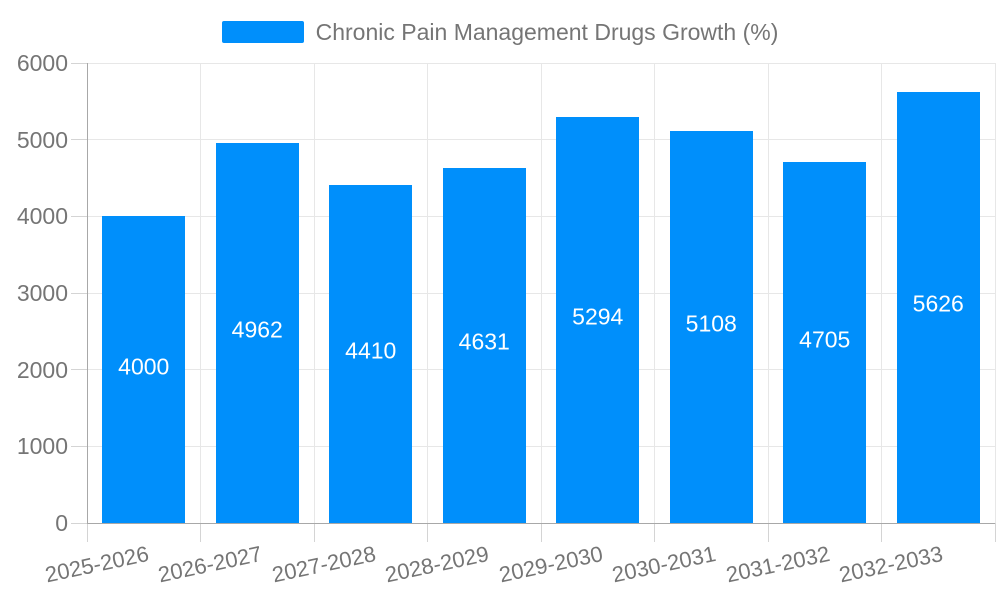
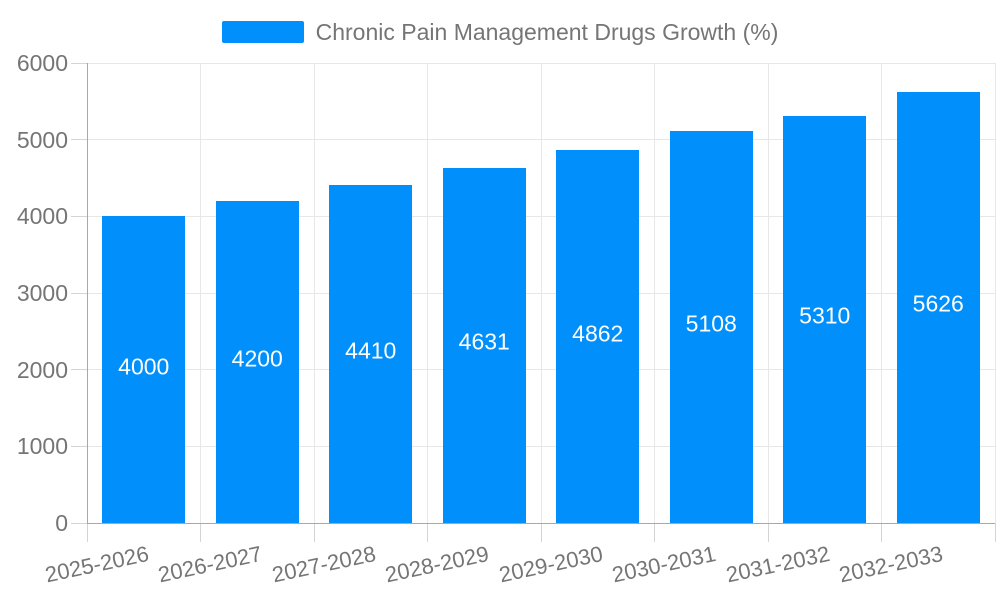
2026-2027: 4962 -> 4200
2029-2030: 5294 -> 4862
2031-2032: 4705 -> 5310
